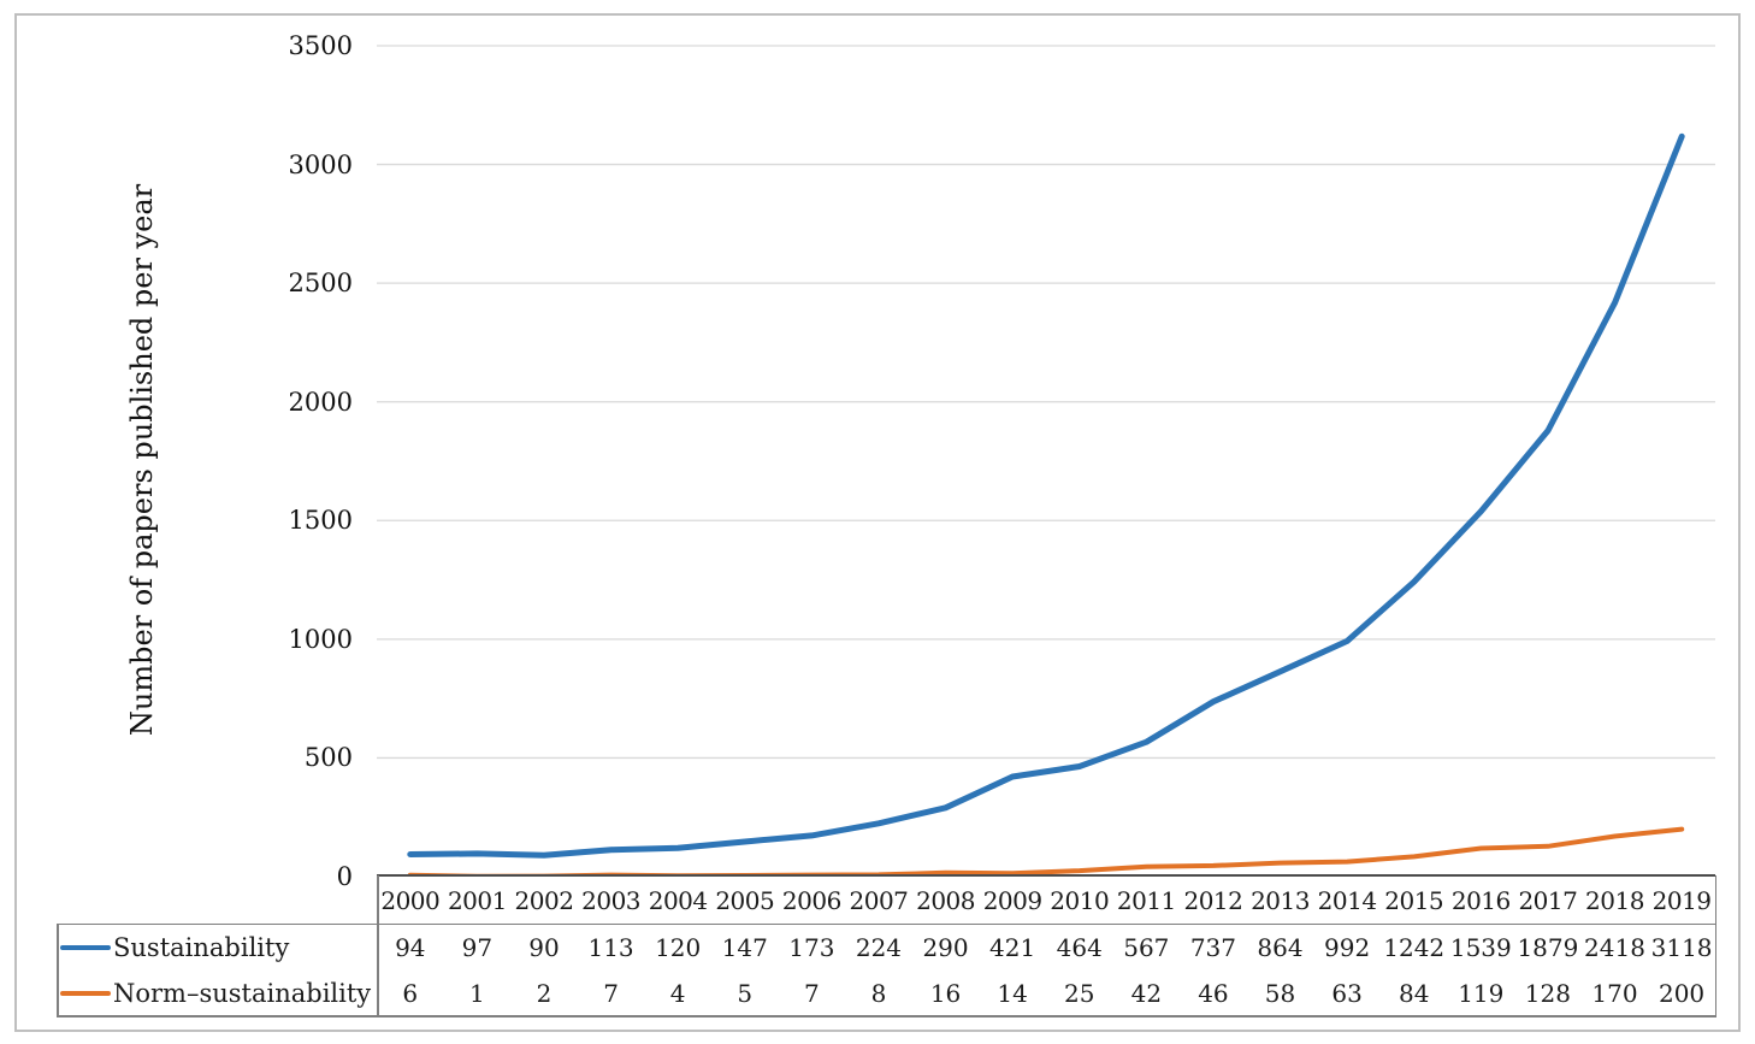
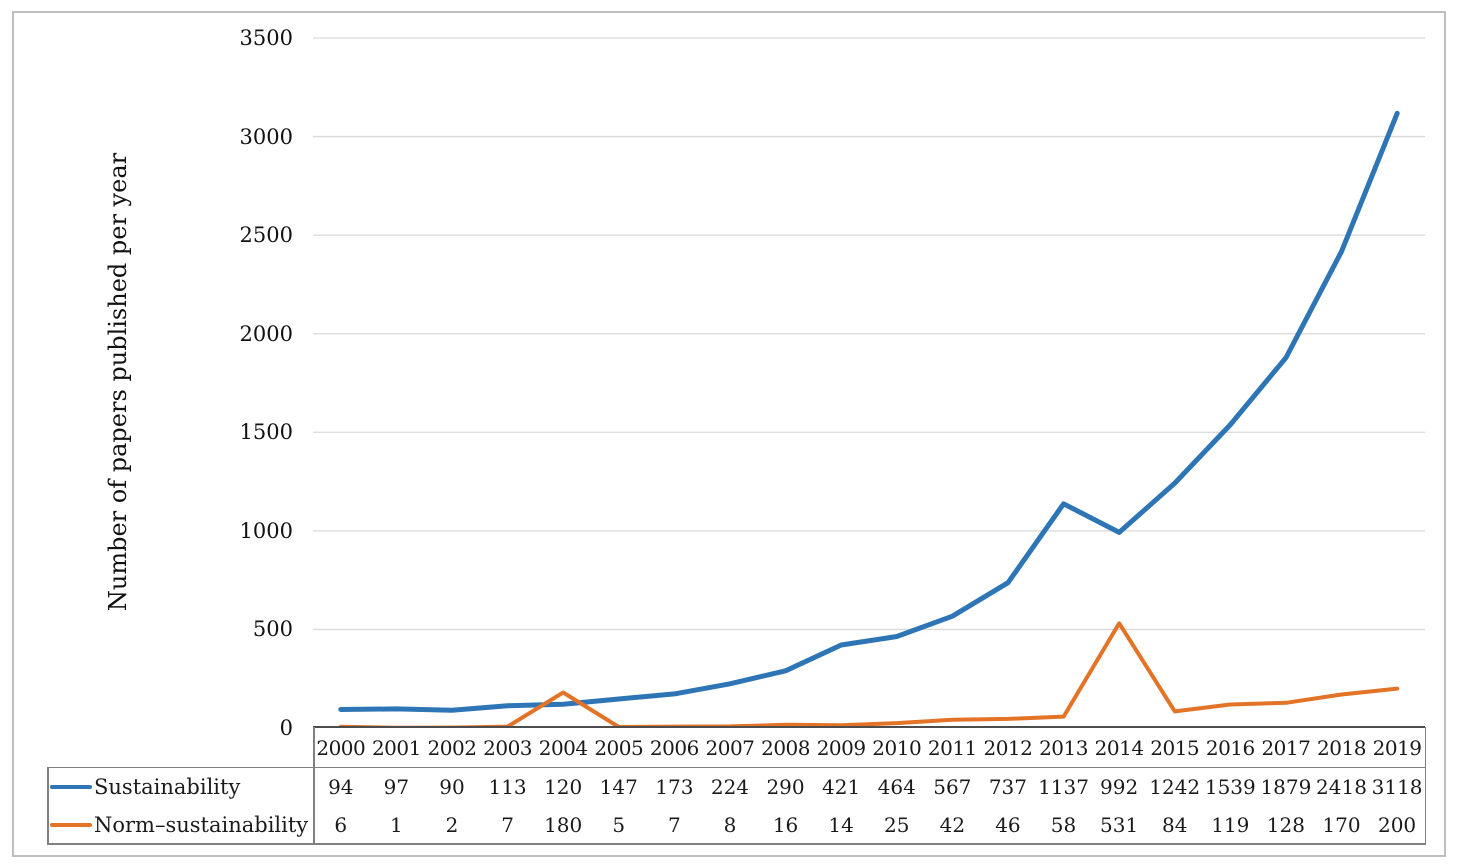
Norm–sustainability/2004: 4 -> 180
Sustainability/2013: 864 -> 1137
Norm–sustainability/2014: 63 -> 531
